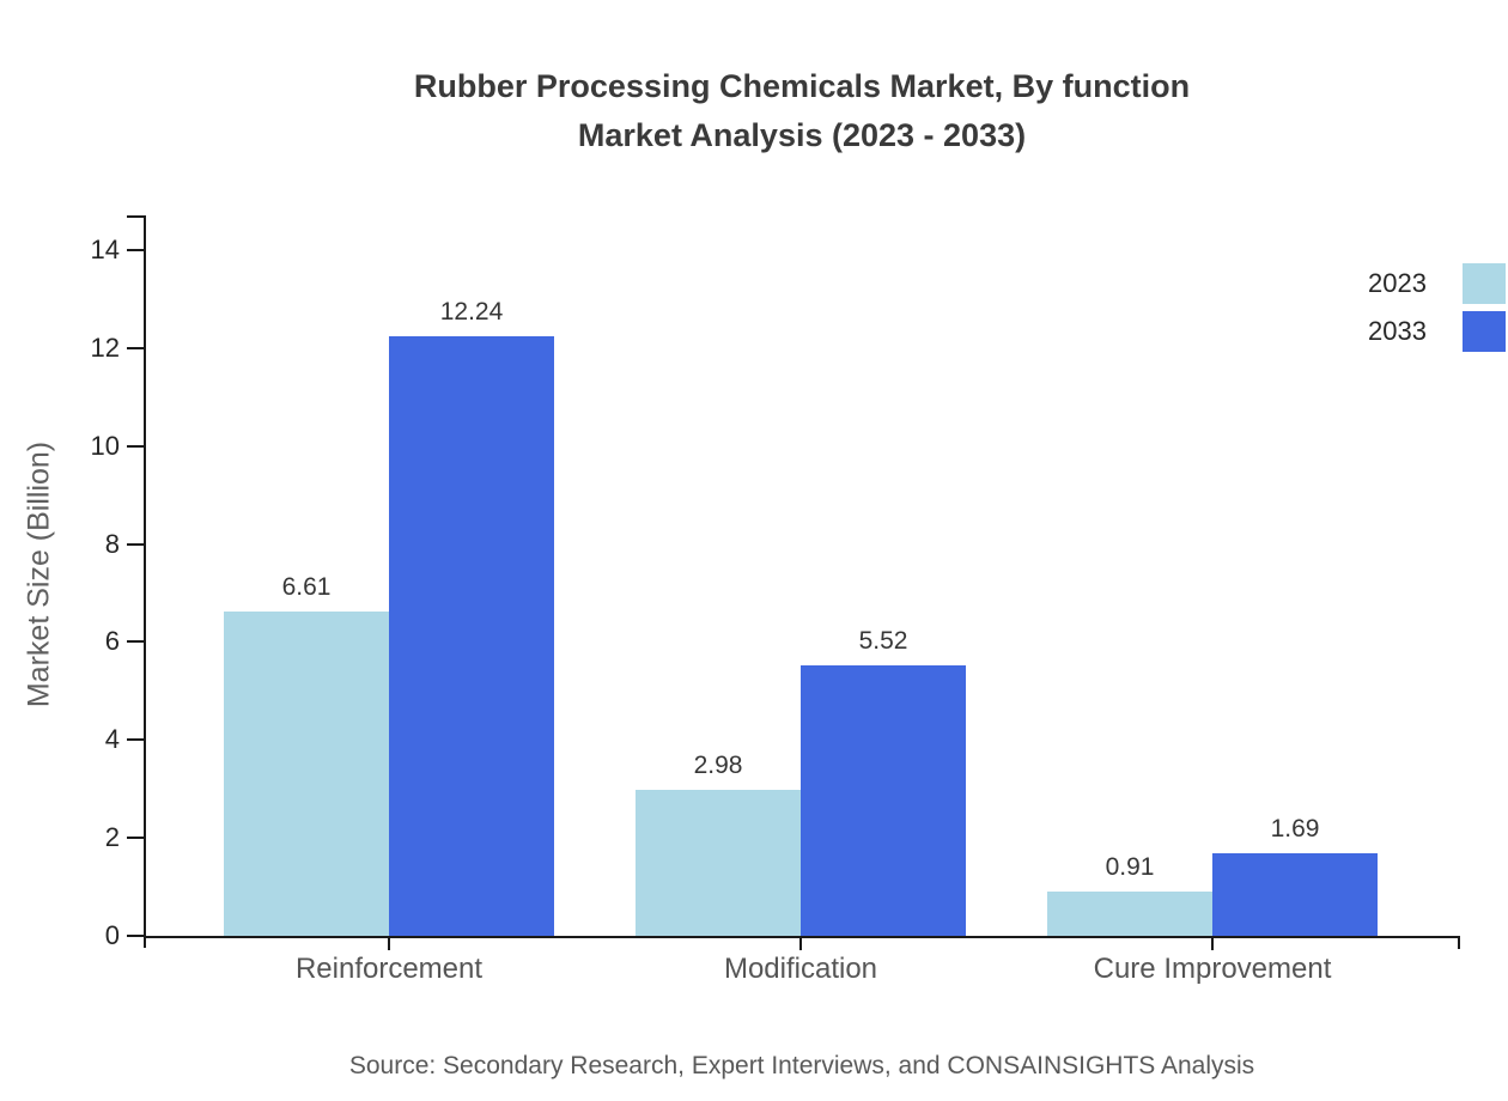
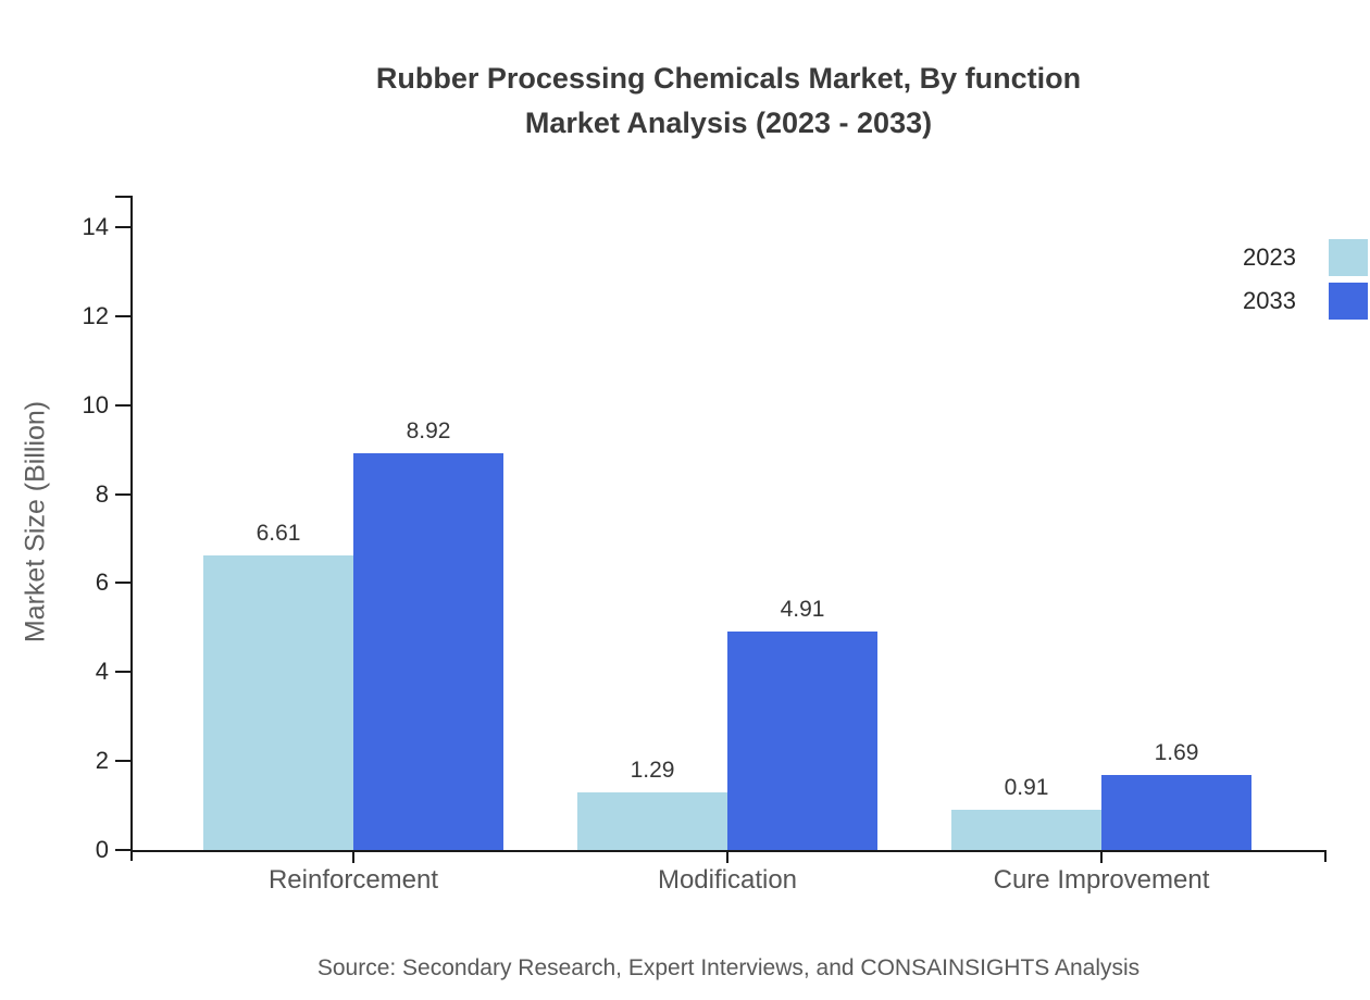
2033/Reinforcement: 12.24 -> 8.92
2023/Modification: 2.98 -> 1.29
2033/Modification: 5.52 -> 4.91
